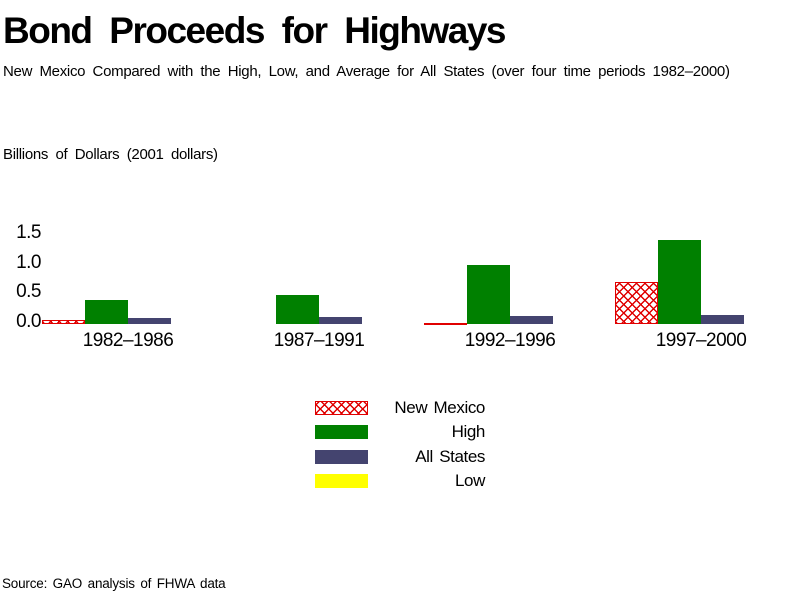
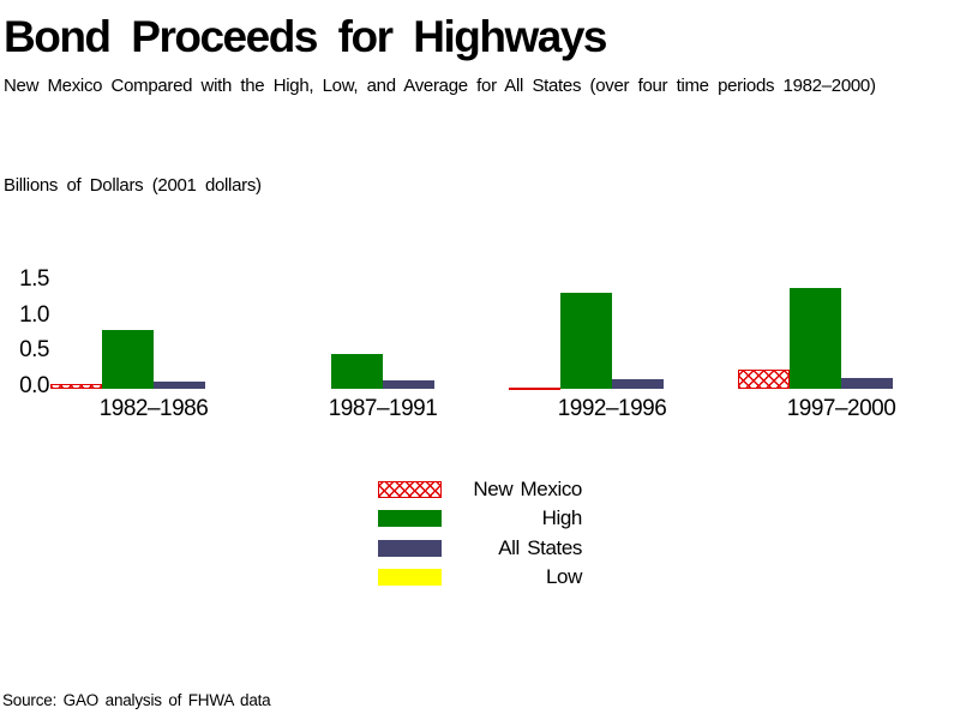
High/1982–1986: 0.4 -> 0.8
High/1992–1996: 1.0 -> 1.4
New Mexico/1997–2000: 0.7 -> 0.3
